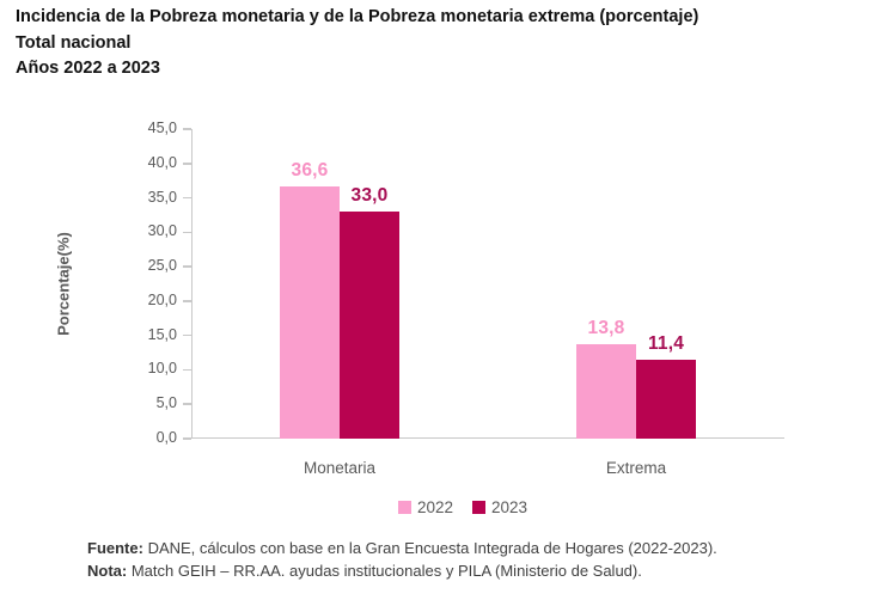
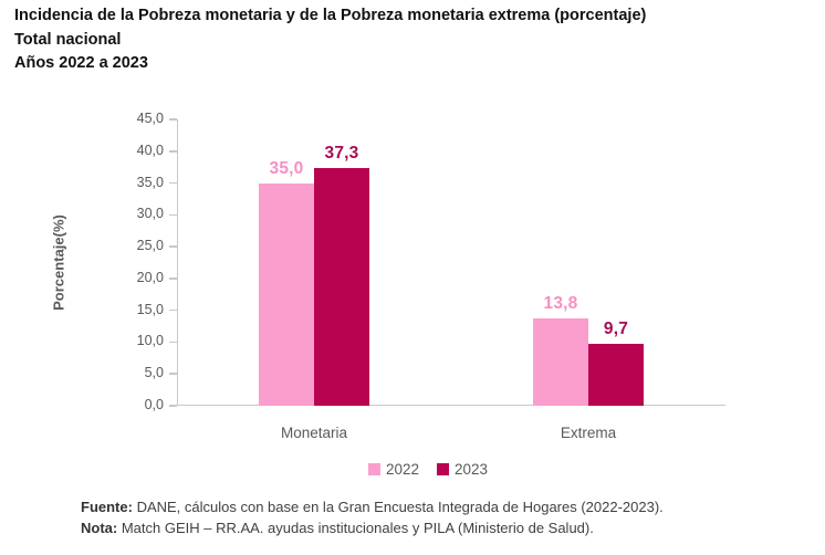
2022/Monetaria: 36,6 -> 35,0
2023/Monetaria: 33,0 -> 37,3
2023/Extrema: 11,4 -> 9,7
